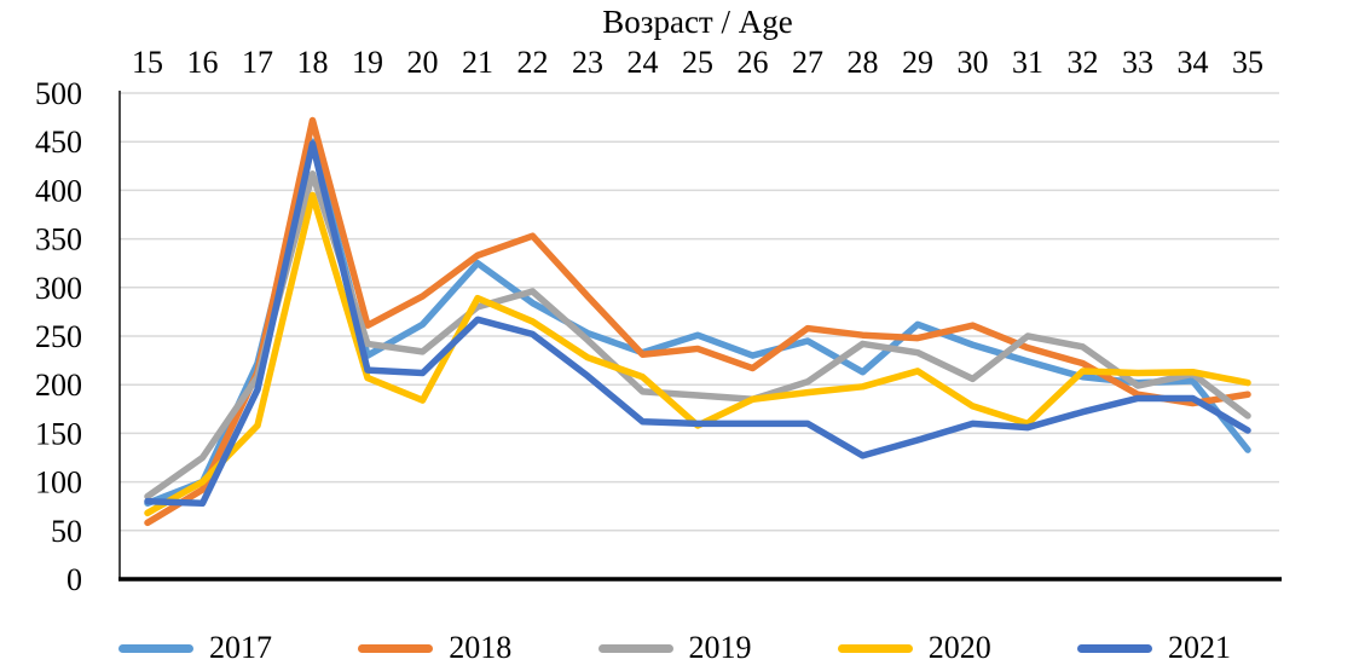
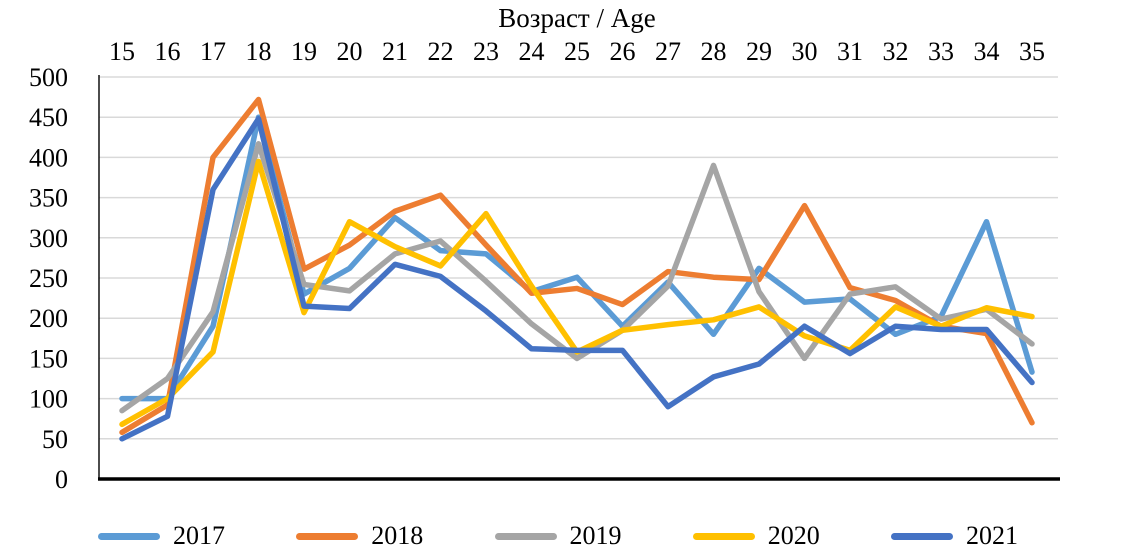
2017/15: 80 -> 100
2021/15: 80 -> 50
2017/17: 220 -> 190
2018/17: 210 -> 400
2021/17: 200 -> 360
2020/20: 180 -> 320
2017/23: 250 -> 280
2020/23: 230 -> 330
2020/24: 210 -> 240
2019/25: 190 -> 150
2017/26: 230 -> 190
2019/27: 200 -> 240
2021/27: 160 -> 90
2017/28: 210 -> 180
2019/28: 240 -> 390
2017/30: 240 -> 220
2018/30: 260 -> 340
2019/30: 210 -> 150
2021/30: 160 -> 190
2019/31: 250 -> 230
2017/32: 210 -> 180
2021/32: 170 -> 190
2020/33: 210 -> 190
2017/34: 200 -> 320
2018/35: 190 -> 70
2021/35: 150 -> 120
